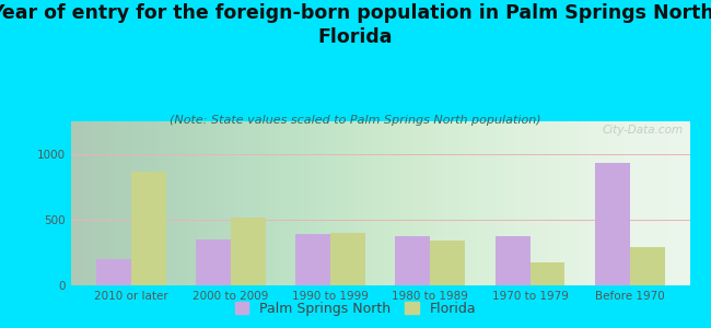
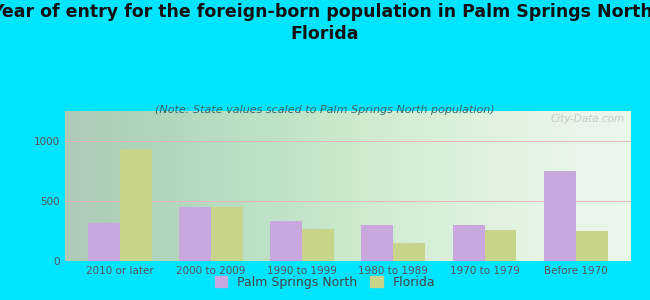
Palm Springs North/2010 or later: 200 -> 320
Florida/2010 or later: 870 -> 930
Palm Springs North/2000 to 2009: 350 -> 450
Florida/2000 to 2009: 520 -> 450
Palm Springs North/1990 to 1999: 390 -> 330
Florida/1990 to 1999: 400 -> 270
Palm Springs North/1980 to 1989: 380 -> 300
Florida/1980 to 1989: 340 -> 150
Palm Springs North/1970 to 1979: 380 -> 300
Florida/1970 to 1979: 180 -> 260
Palm Springs North/Before 1970: 930 -> 750
Florida/Before 1970: 300 -> 250
